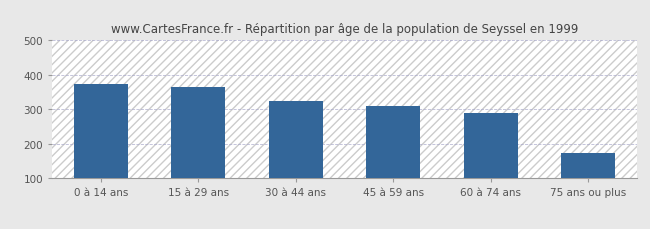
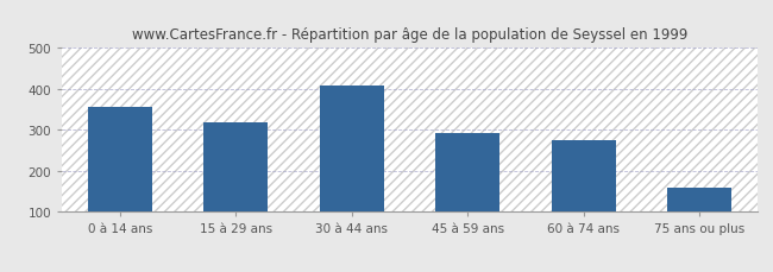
0 à 14 ans: 375 -> 355
15 à 29 ans: 365 -> 318
30 à 44 ans: 325 -> 407
45 à 59 ans: 310 -> 293
60 à 74 ans: 290 -> 275
75 ans ou plus: 175 -> 160
